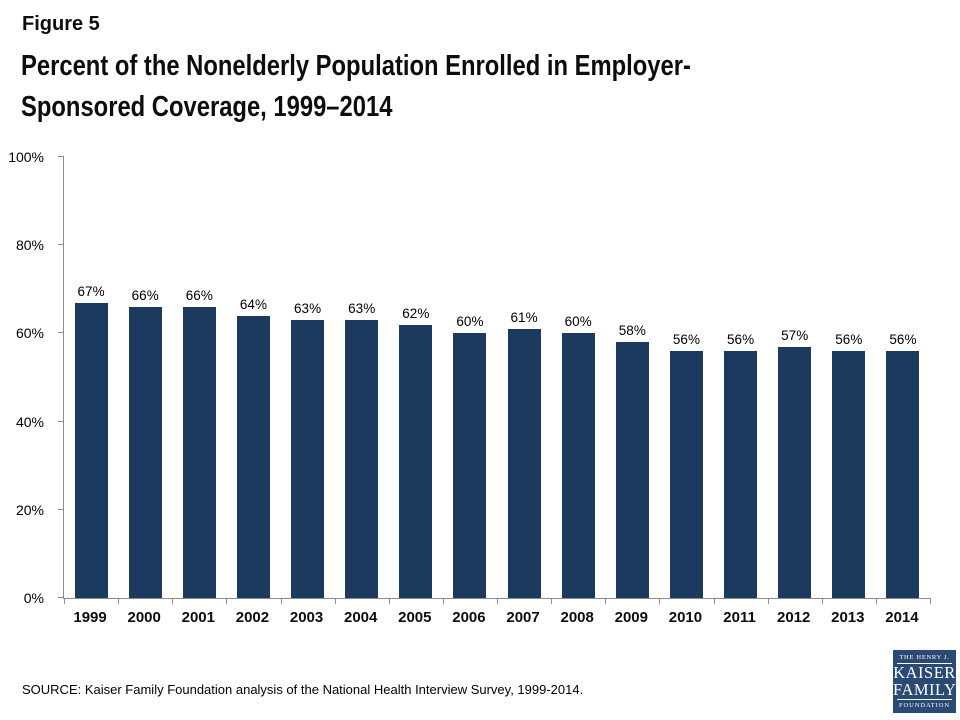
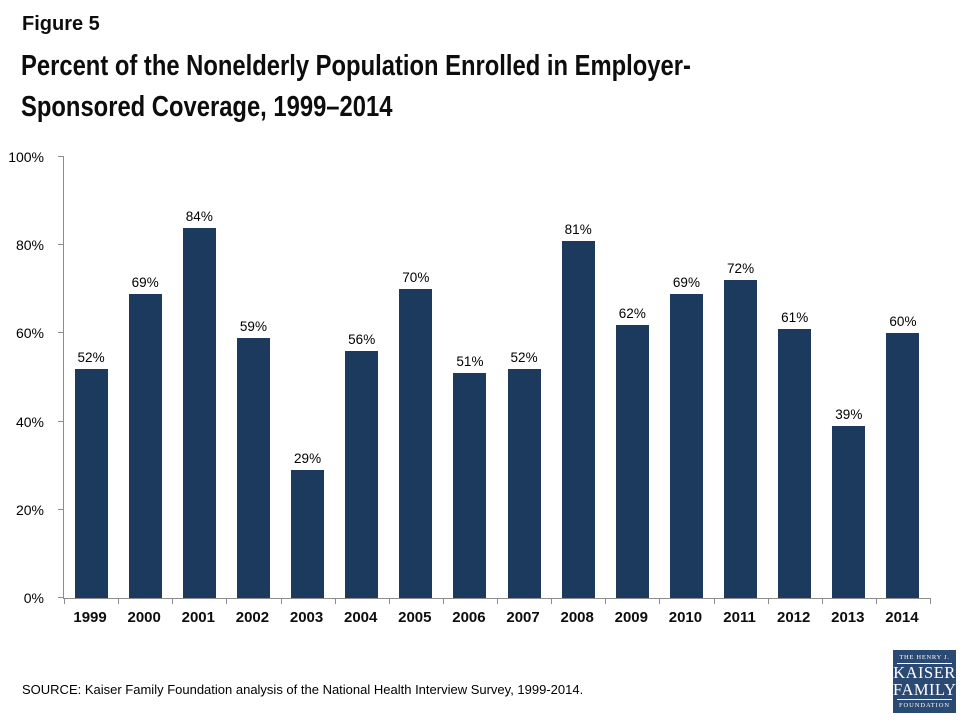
1999: 67% -> 52%
2000: 66% -> 69%
2001: 66% -> 84%
2002: 64% -> 59%
2003: 63% -> 29%
2004: 63% -> 56%
2005: 62% -> 70%
2006: 60% -> 51%
2007: 61% -> 52%
2008: 60% -> 81%
2009: 58% -> 62%
2010: 56% -> 69%
2011: 56% -> 72%
2012: 57% -> 61%
2013: 56% -> 39%
2014: 56% -> 60%
